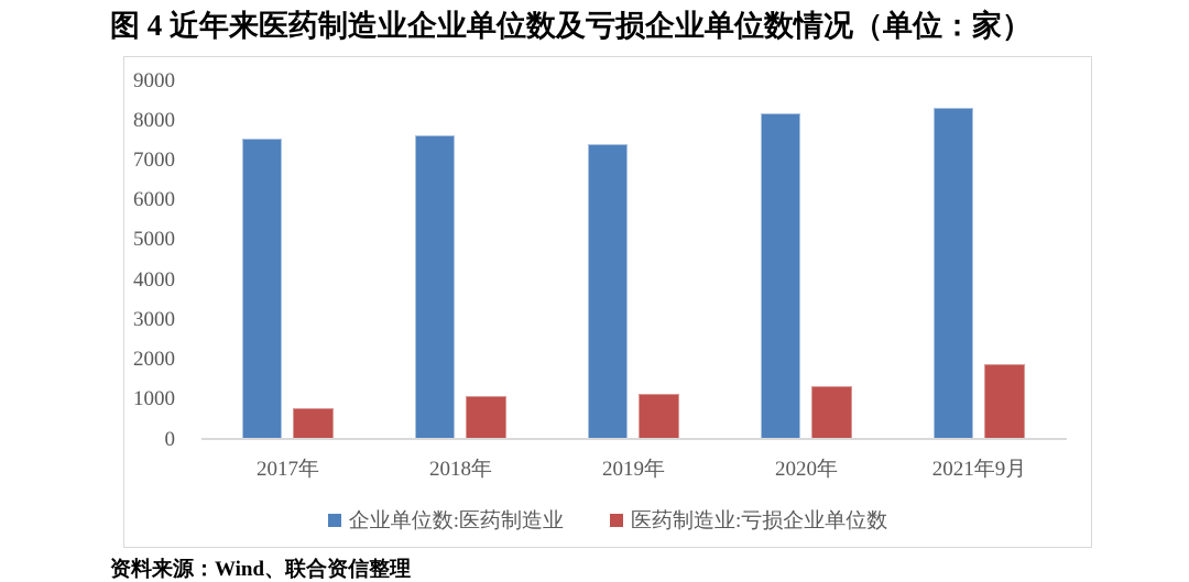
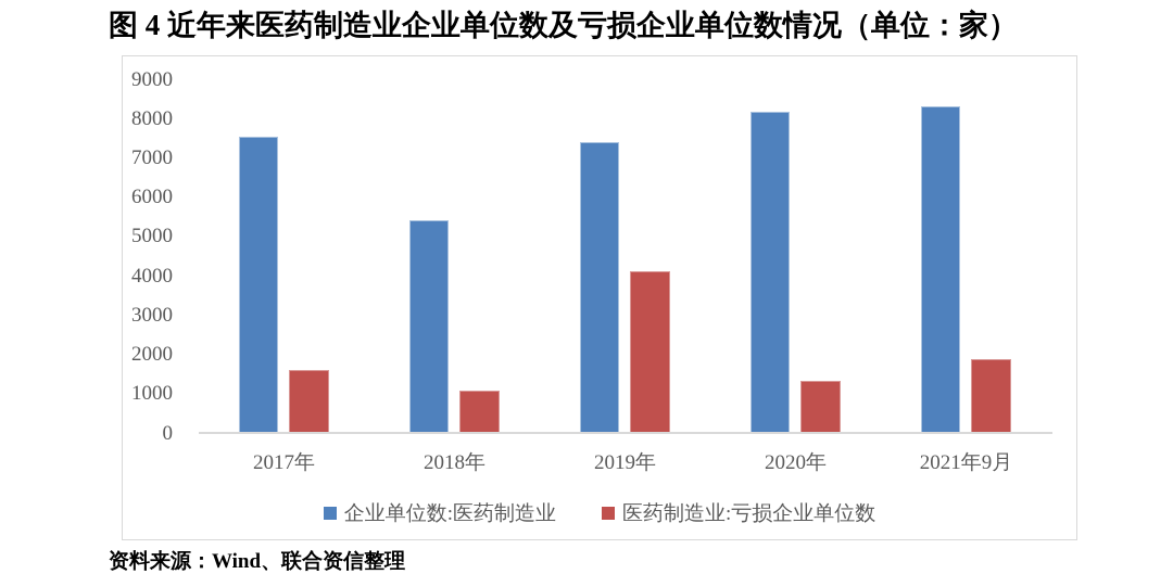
医药制造业:亏损企业单位数/2017年: 800 -> 1600
企业单位数:医药制造业/2018年: 7600 -> 5400
医药制造业:亏损企业单位数/2019年: 1100 -> 4100
